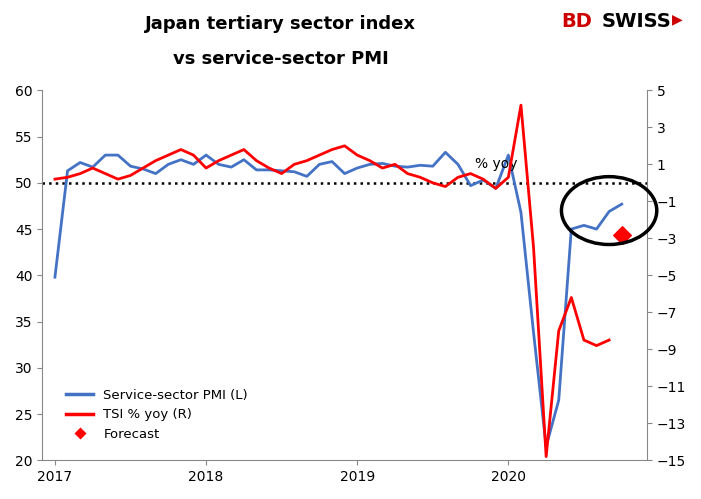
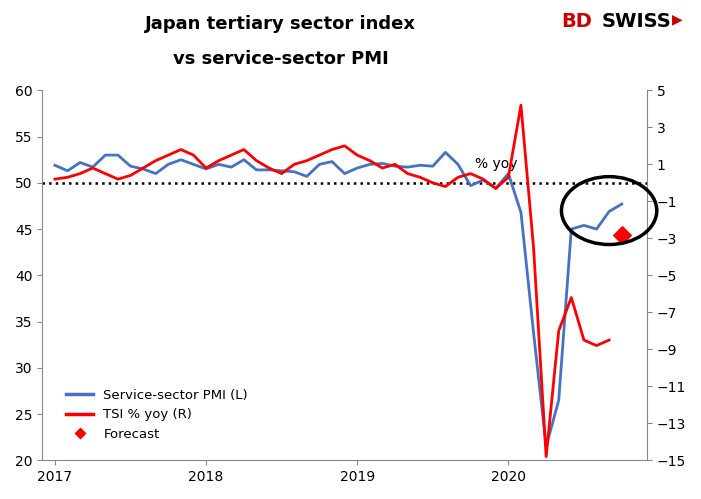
Service-sector PMI (L)/2017: 39.8 -> 51.9
Service-sector PMI (L)/2018: 53.0 -> 51.5
Service-sector PMI (L)/2020: 53.0 -> 51.0
